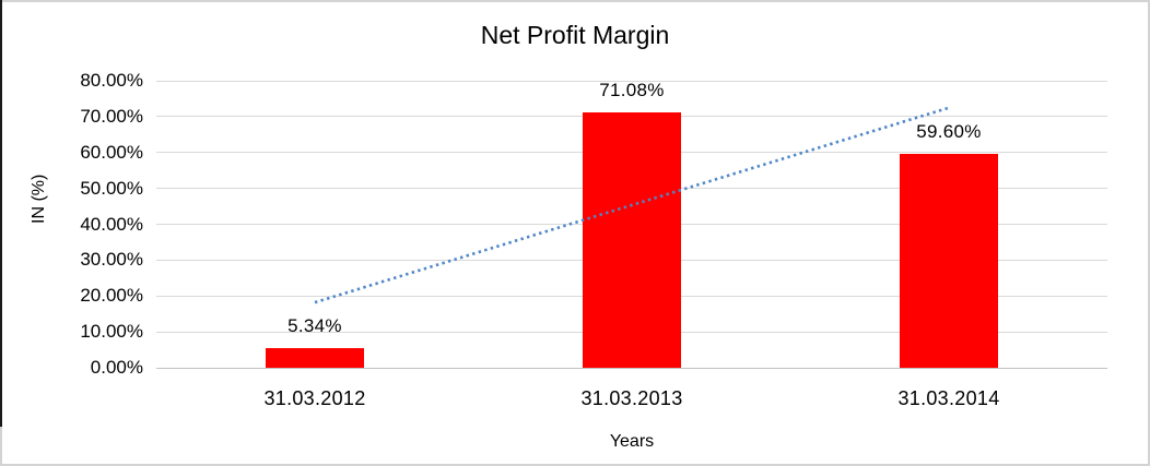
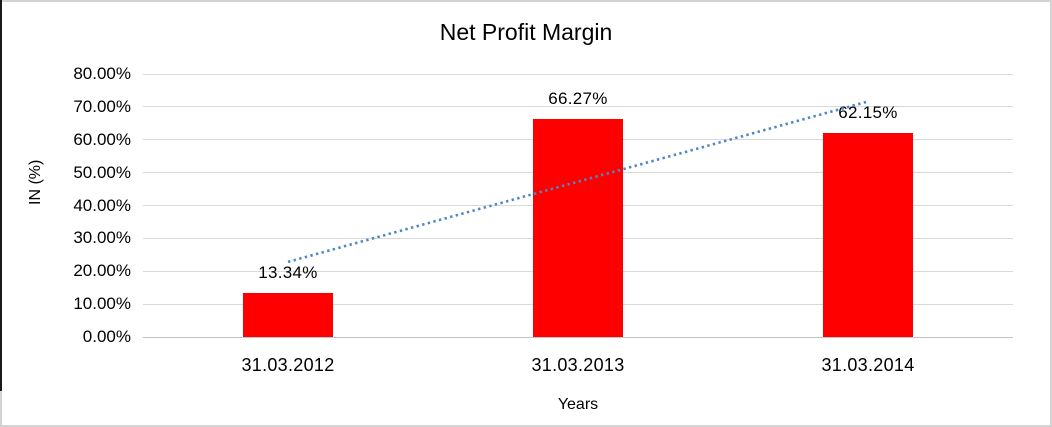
31.03.2012: 5.34% -> 13.34%
31.03.2013: 71.08% -> 66.27%
31.03.2014: 59.60% -> 62.15%
